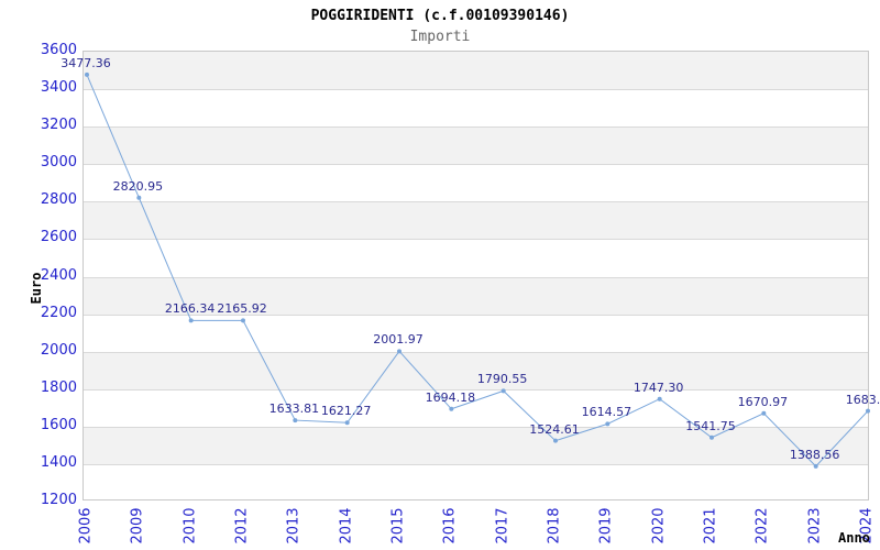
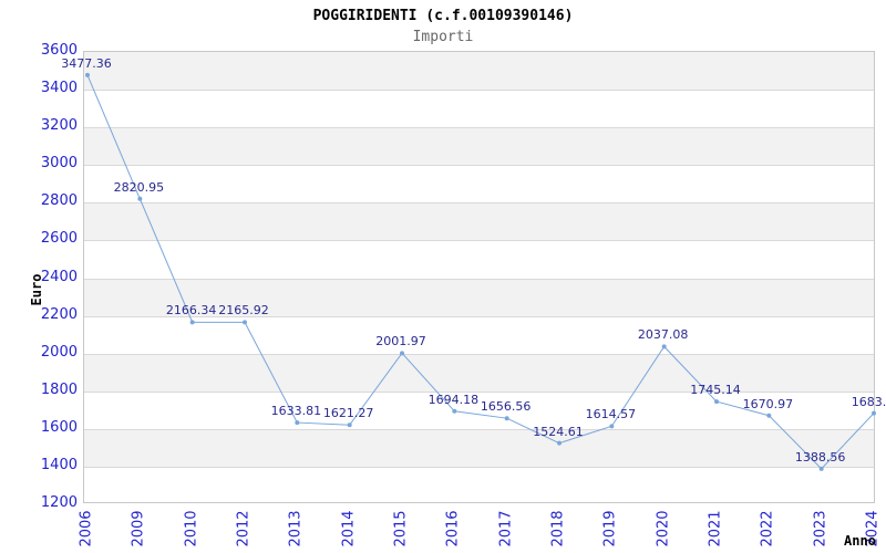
2017: 1790.55 -> 1656.56
2020: 1747.30 -> 2037.08
2021: 1541.75 -> 1745.14
